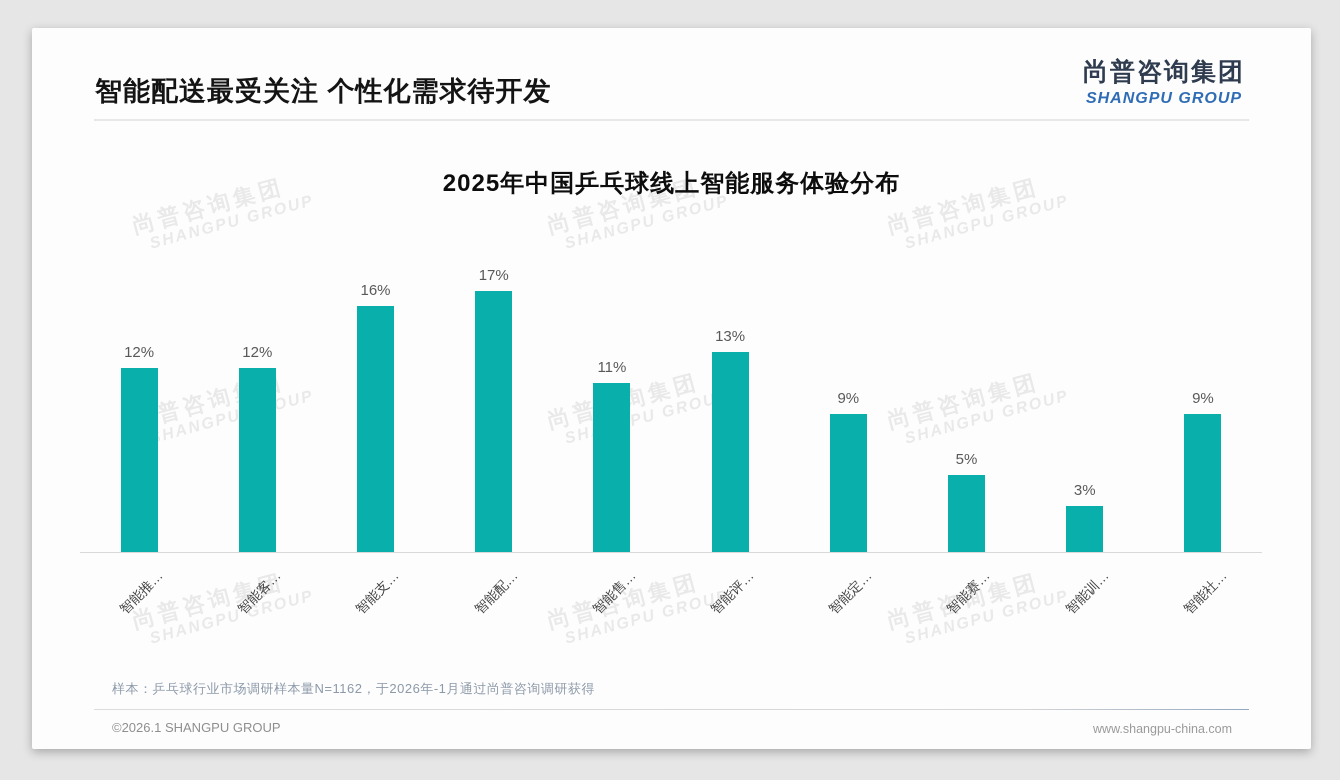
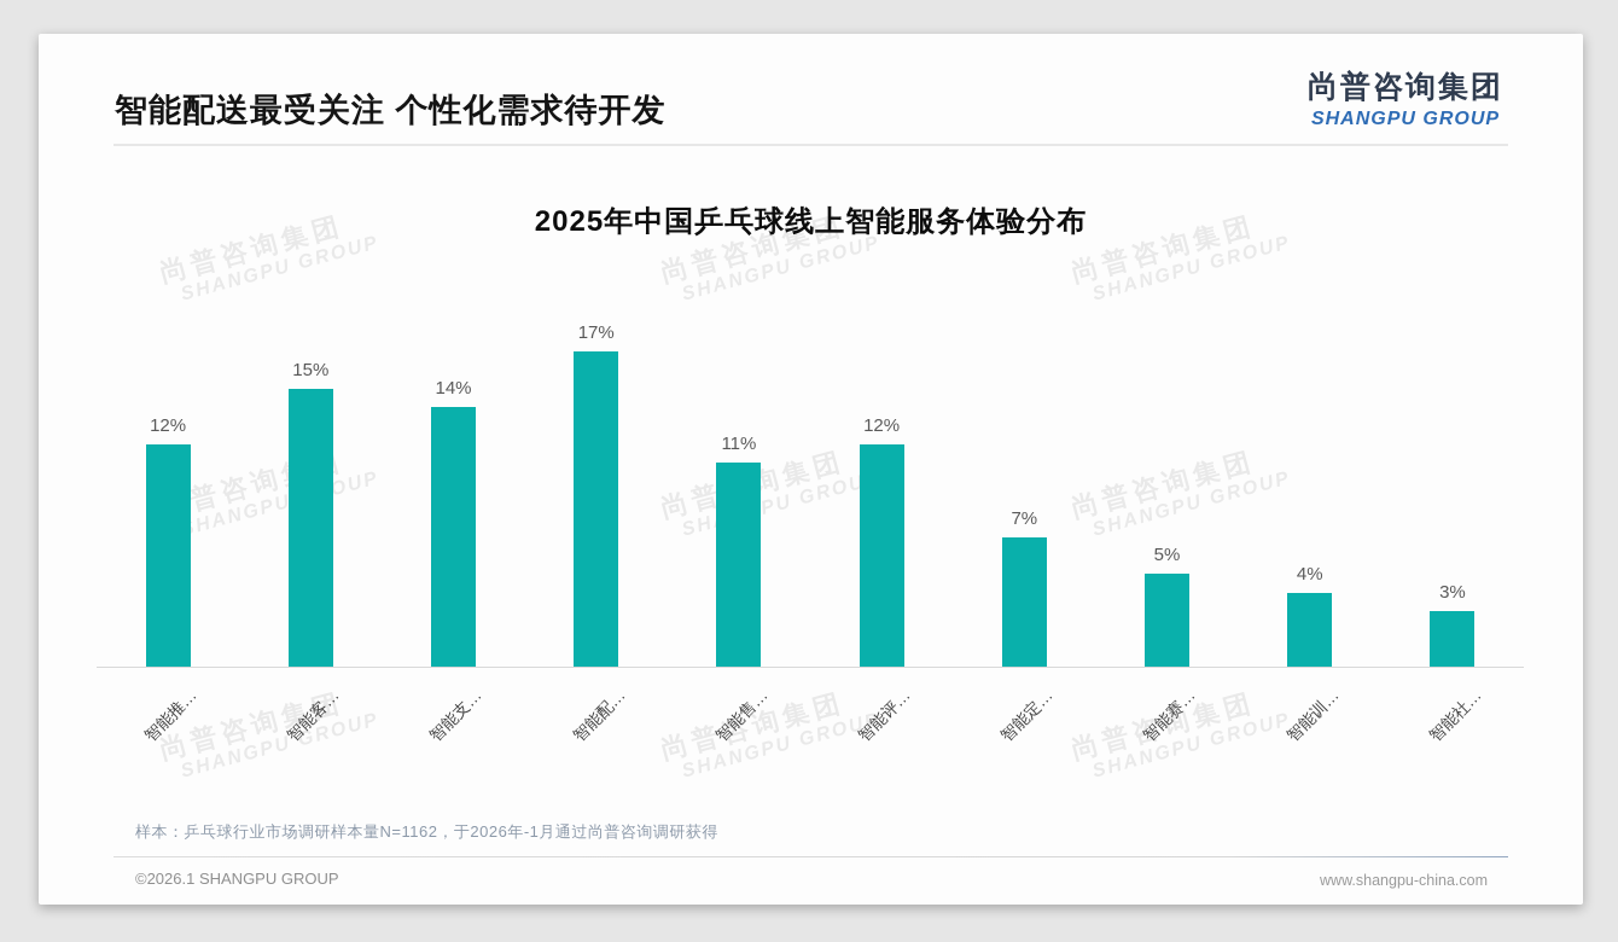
智能客…: 12% -> 15%
智能支…: 16% -> 14%
智能评…: 13% -> 12%
智能定…: 9% -> 7%
智能训…: 3% -> 4%
智能社…: 9% -> 3%
